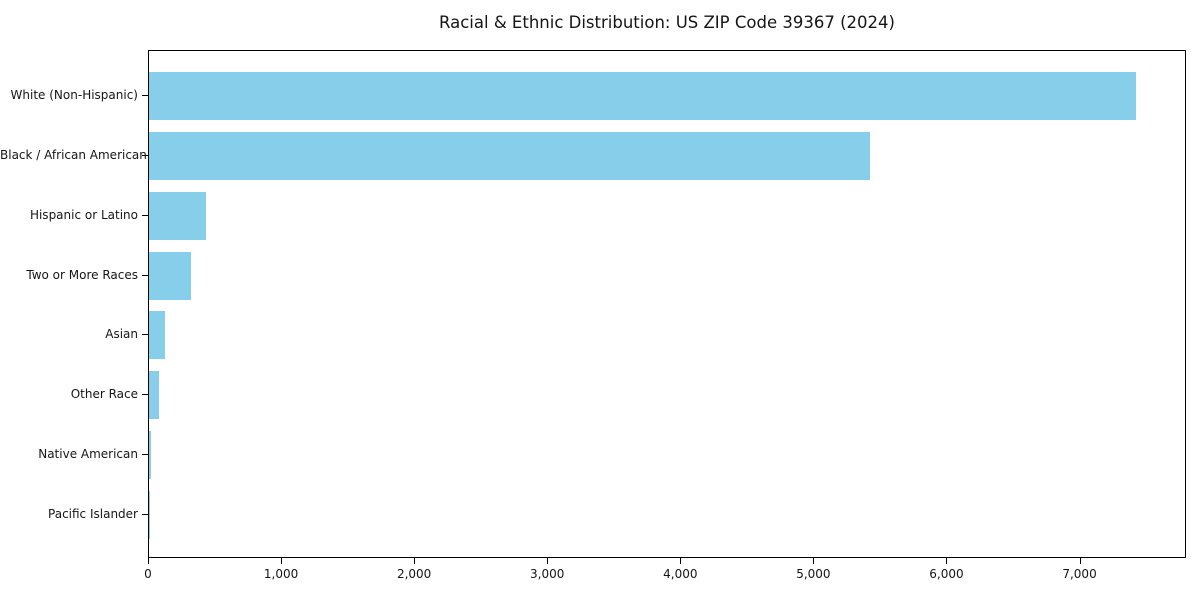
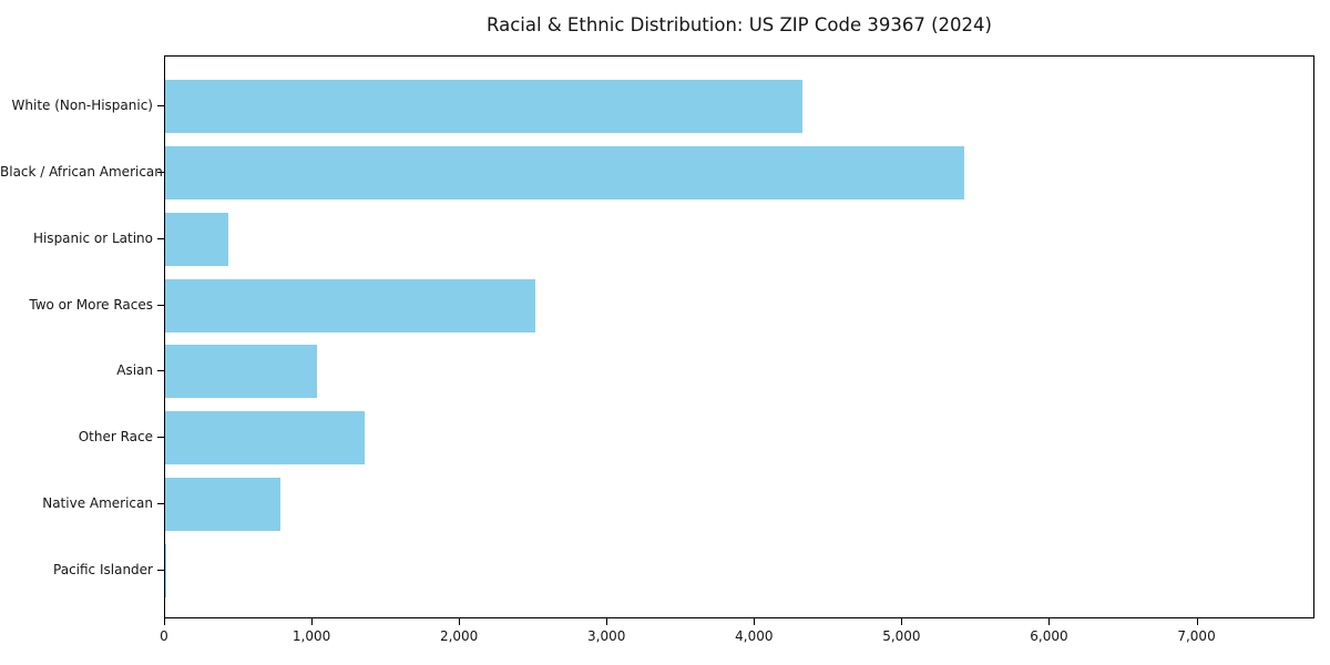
White (Non-Hispanic): 7420 -> 4320
Two or More Races: 320 -> 2510
Asian: 120 -> 1030
Other Race: 80 -> 1350
Native American: 10 -> 780
